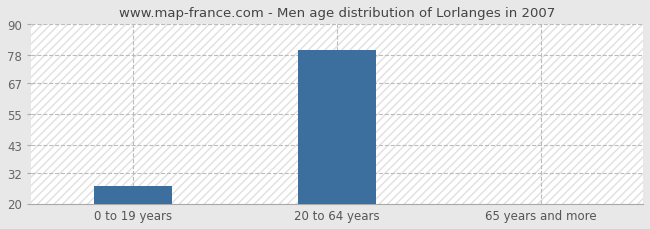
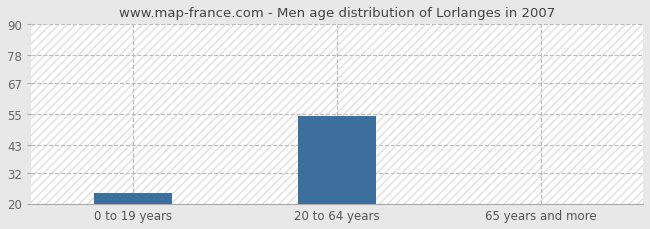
0 to 19 years: 27 -> 24
20 to 64 years: 80 -> 54
